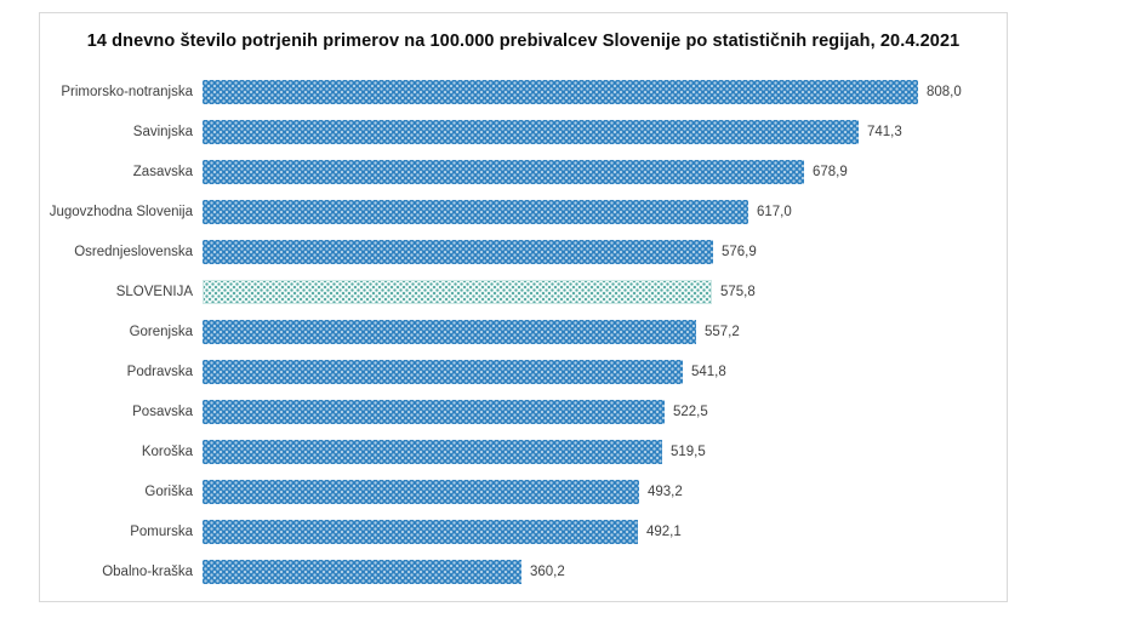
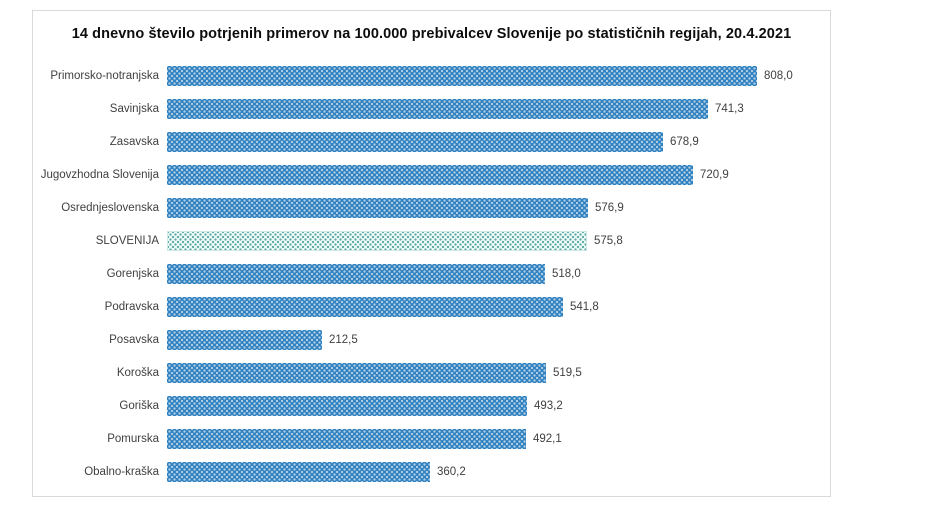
Jugovzhodna Slovenija: 617,0 -> 720,9
Gorenjska: 557,2 -> 518,0
Posavska: 522,5 -> 212,5
